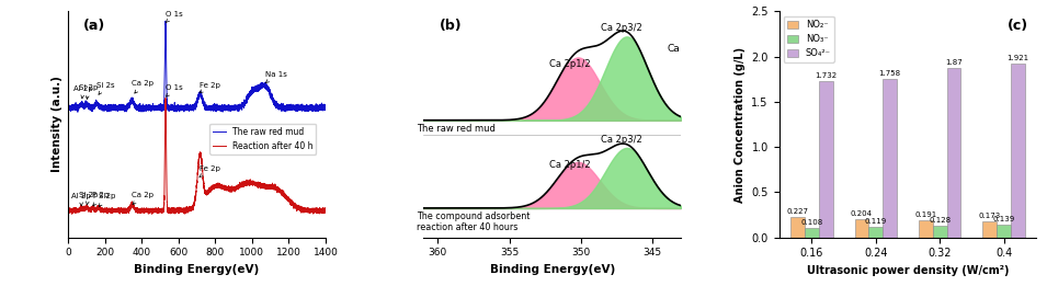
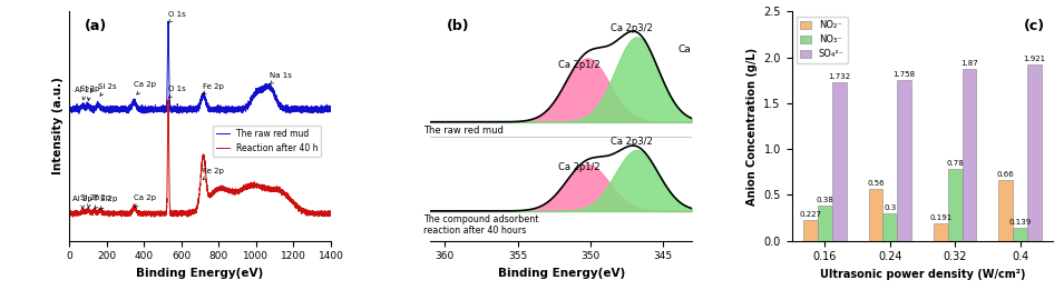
NO₃⁻/0.16: 0.11 -> 0.38
NO₂⁻/0.24: 0.20 -> 0.56
NO₃⁻/0.24: 0.12 -> 0.30
NO₃⁻/0.32: 0.13 -> 0.78
NO₂⁻/0.4: 0.17 -> 0.66
